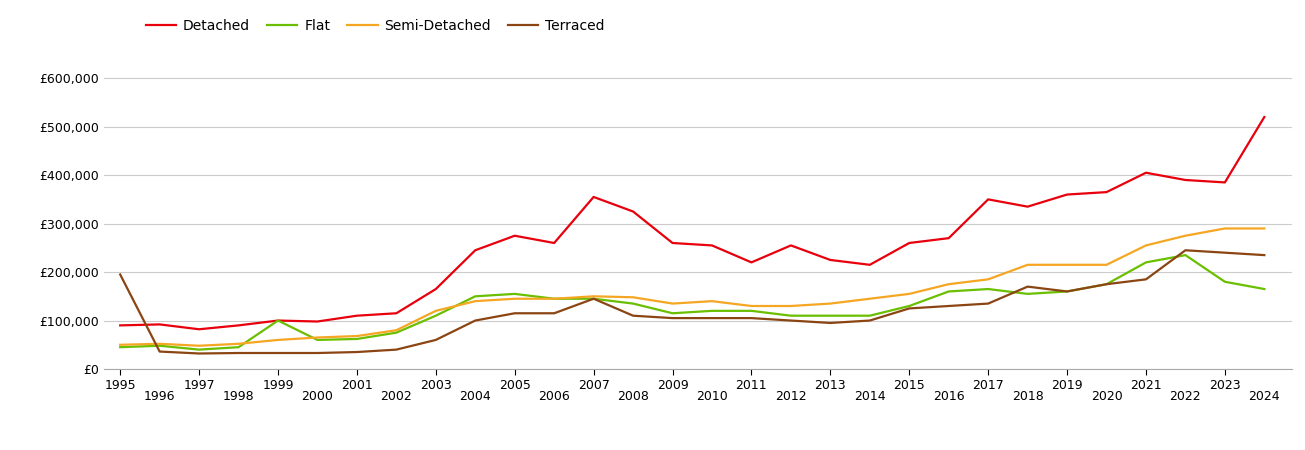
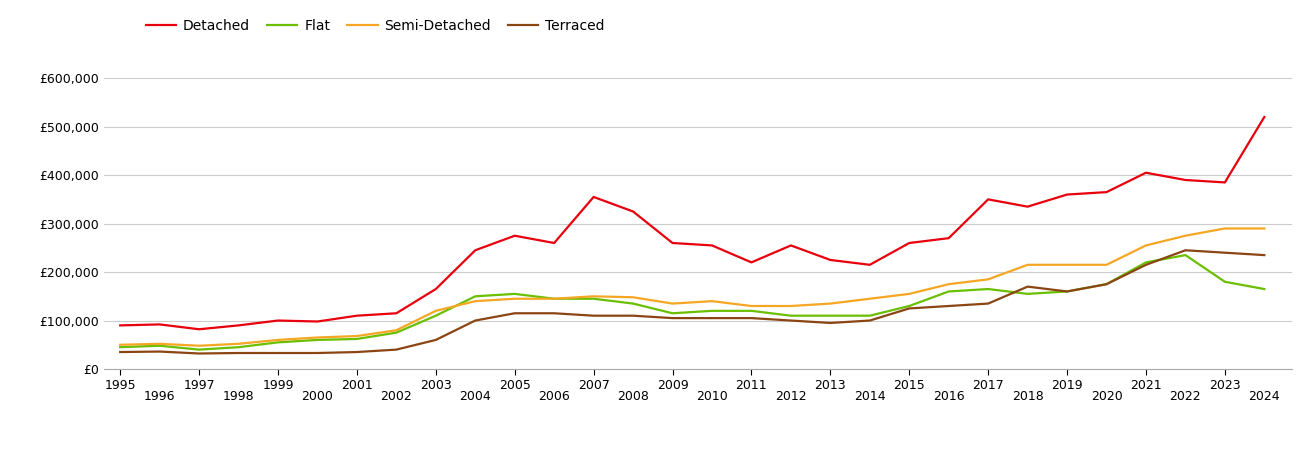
Terraced/1995: £195,000 -> £35,000
Flat/1999: £100,000 -> £55,000
Terraced/2007: £145,000 -> £110,000
Terraced/2021: £185,000 -> £215,000
